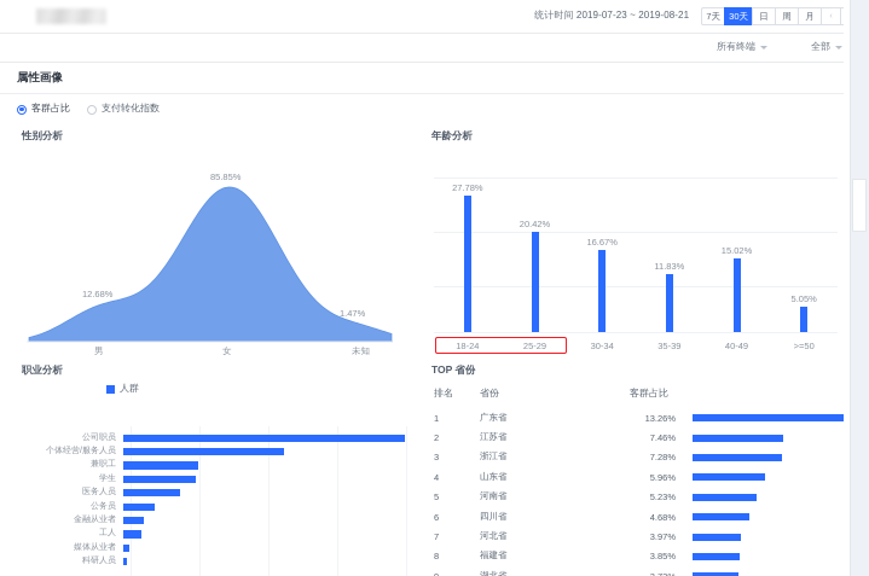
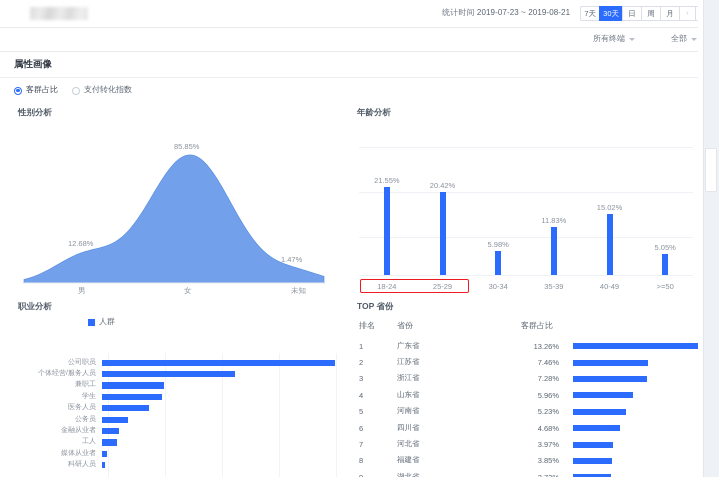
年龄分析/18-24: 27.78% -> 21.55%
年龄分析/30-34: 16.67% -> 5.98%
